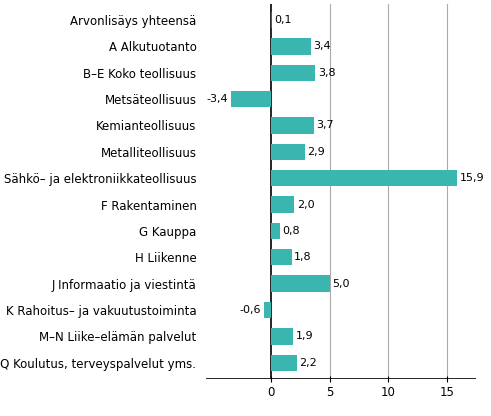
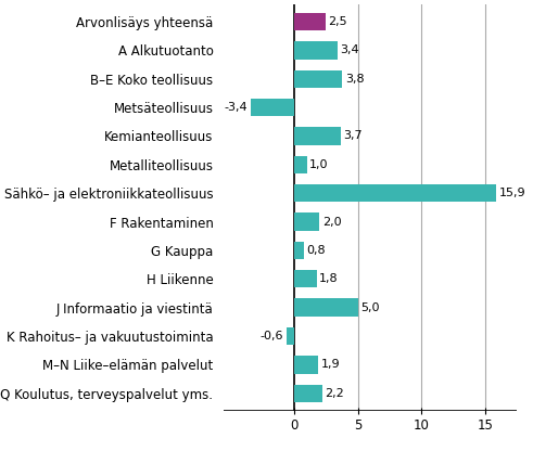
Arvonlisäys yhteensä: 0,1 -> 2,5
Metalliteollisuus: 2,9 -> 1,0
